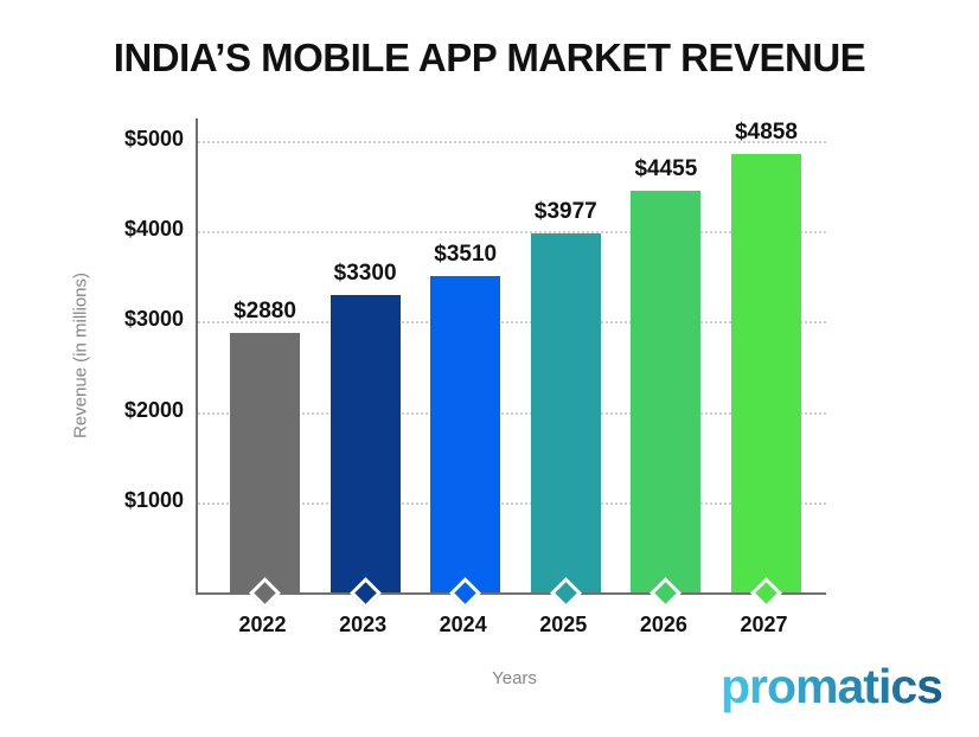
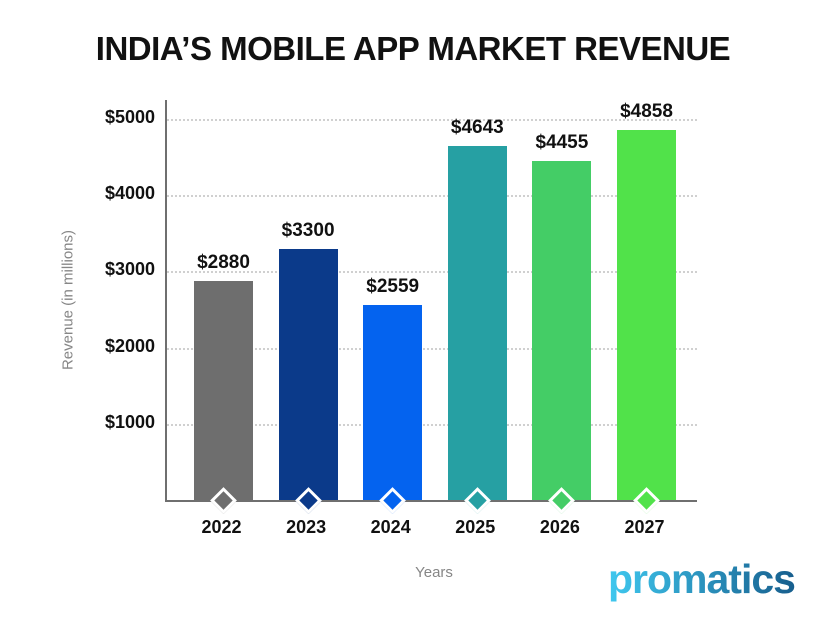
2024: $3510 -> $2559
2025: $3977 -> $4643
